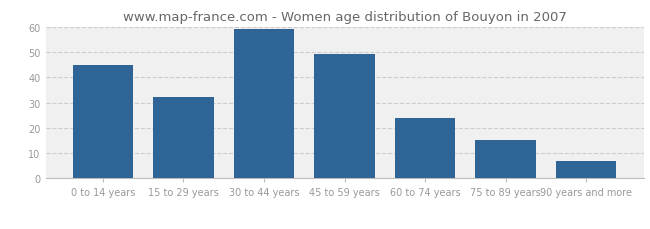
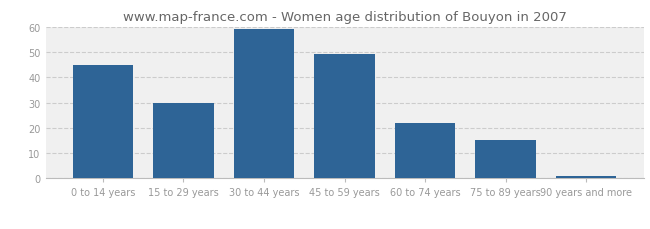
15 to 29 years: 32 -> 30
60 to 74 years: 24 -> 22
90 years and more: 7 -> 1
